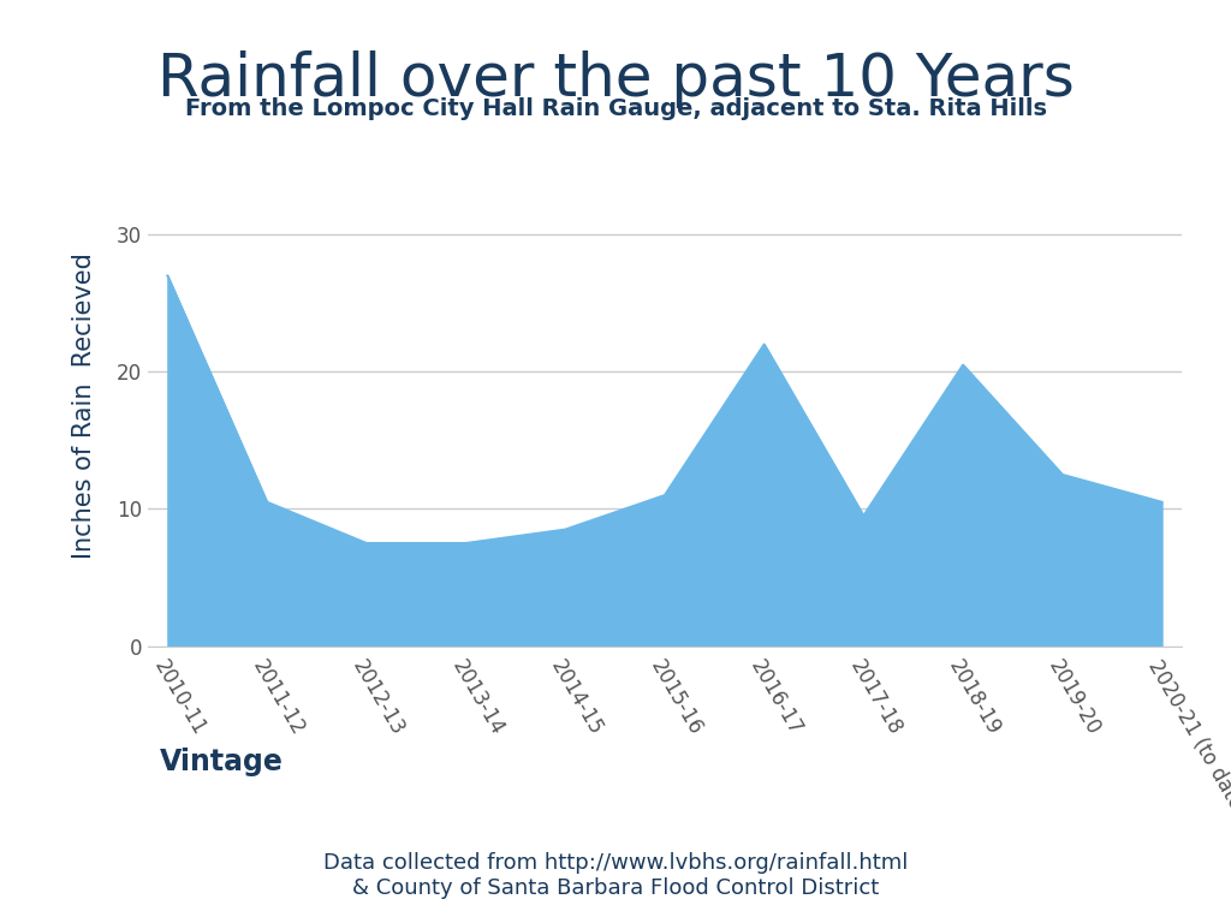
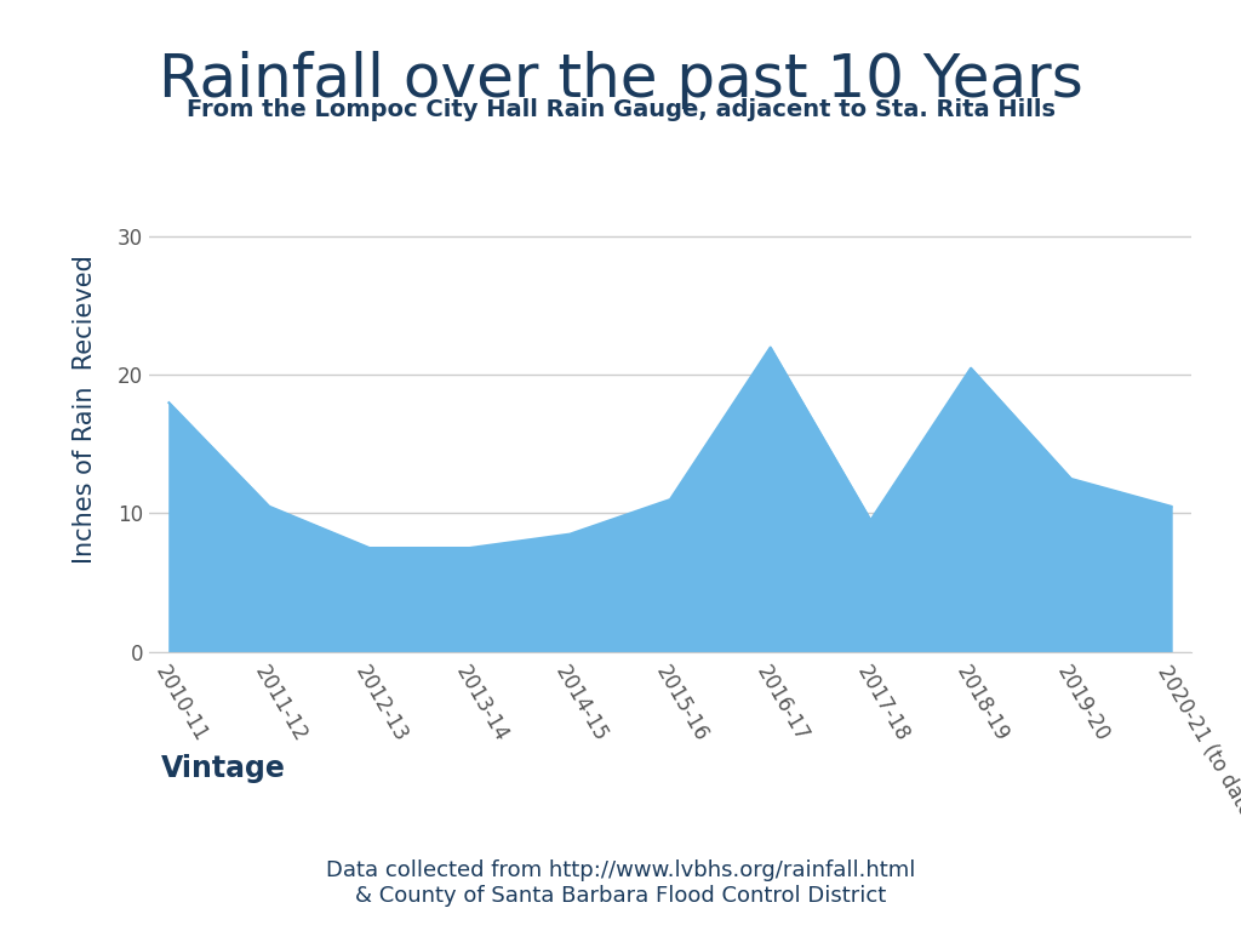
2010-11: 27.0 -> 18.0
